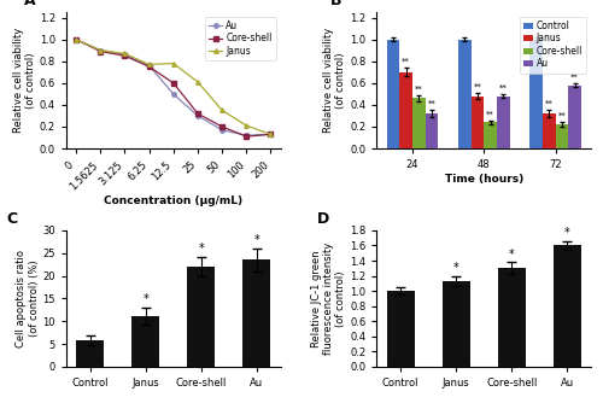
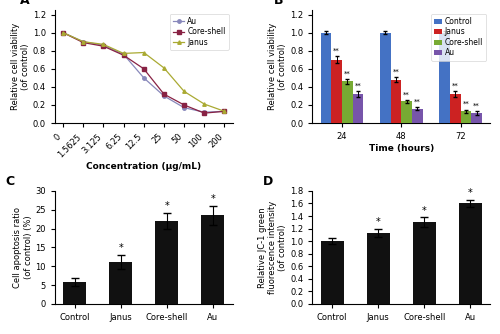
Au/48: 0.48 -> 0.16
Core-shell/72: 0.22 -> 0.13
Au/72: 0.58 -> 0.11
